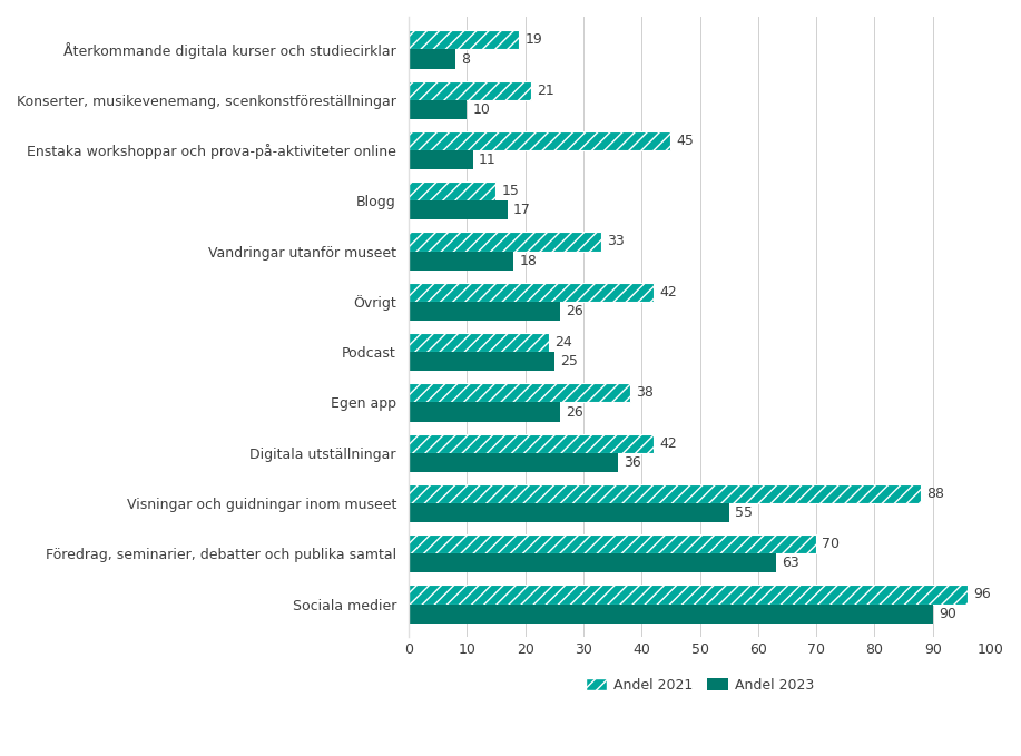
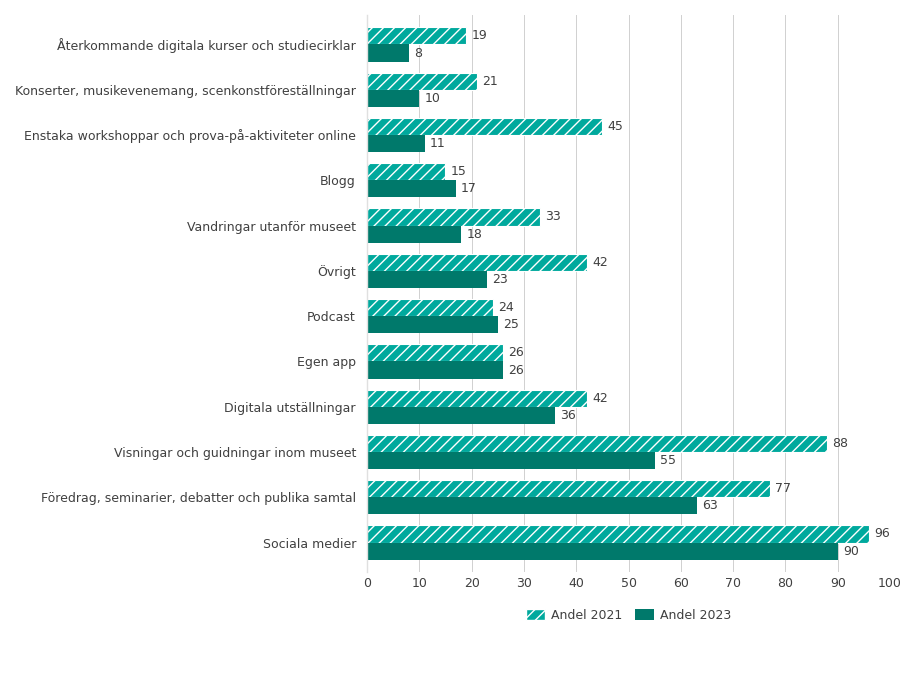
Andel 2023/Övrigt: 26 -> 23
Andel 2021/Egen app: 38 -> 26
Andel 2021/Föredrag, seminarier, debatter och publika samtal: 70 -> 77
